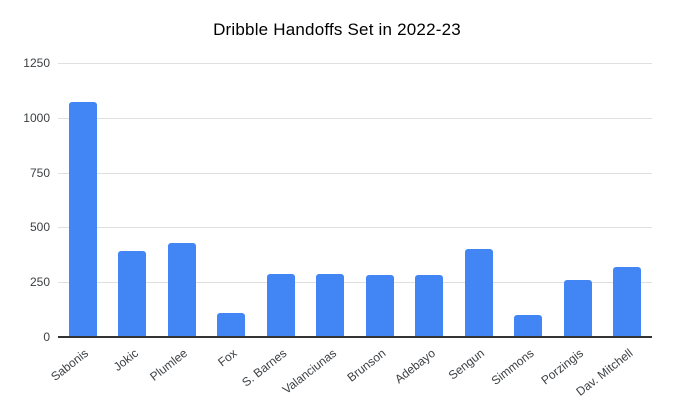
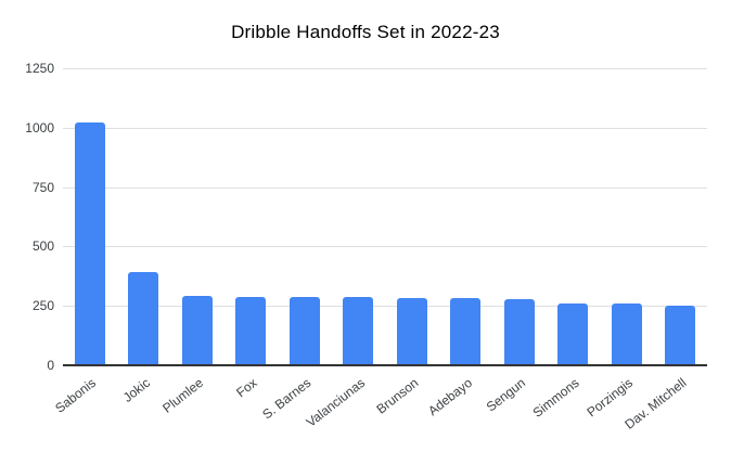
Sabonis: 1070 -> 1020
Plumlee: 430 -> 290
Fox: 110 -> 290
Sengun: 400 -> 280
Simmons: 100 -> 260
Dav. Mitchell: 320 -> 250
